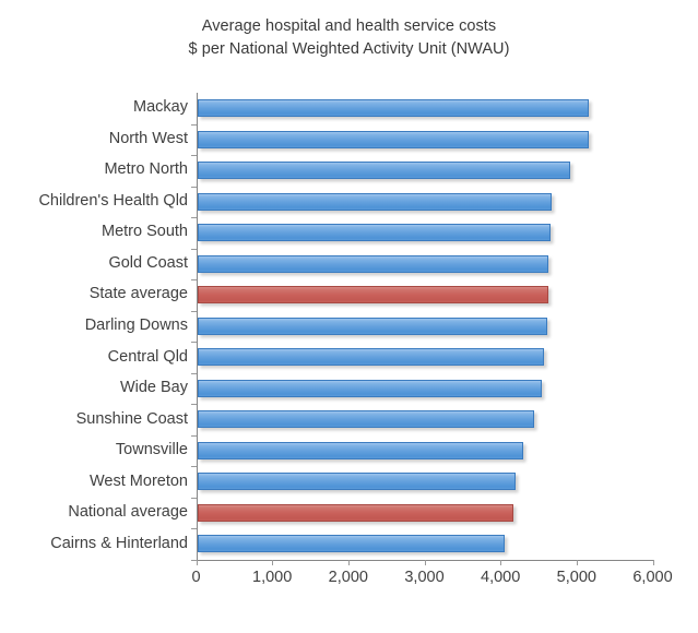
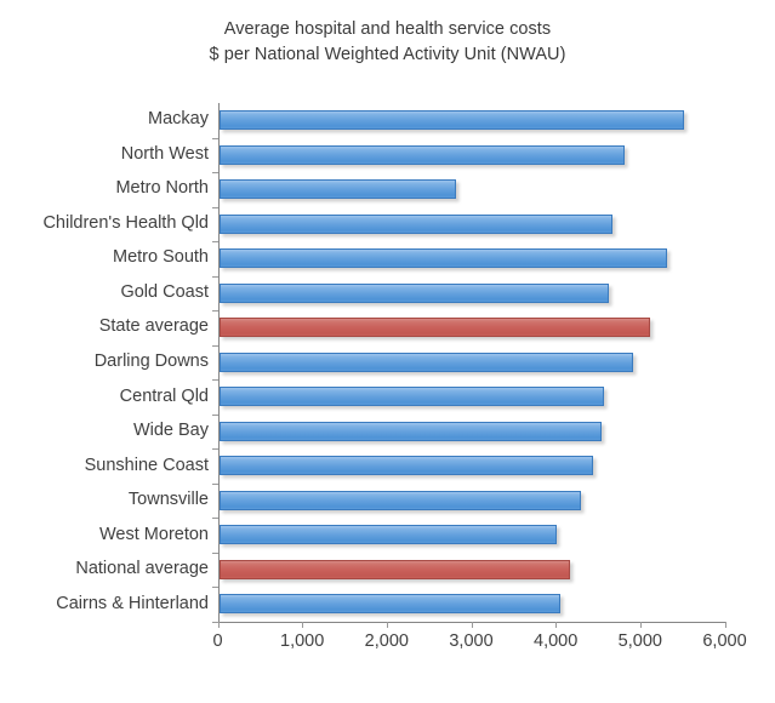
Mackay: 5100 -> 5500
North West: 5100 -> 4800
Metro North: 4900 -> 2800
Metro South: 4600 -> 5300
State average: 4600 -> 5100
Darling Downs: 4600 -> 4900
West Moreton: 4200 -> 4000
